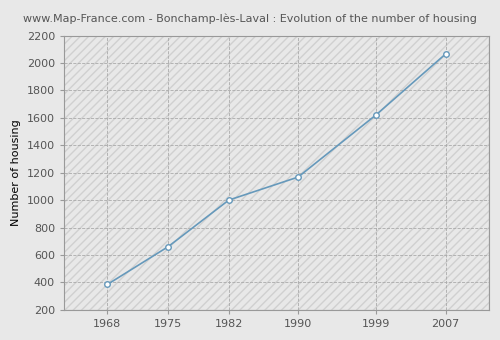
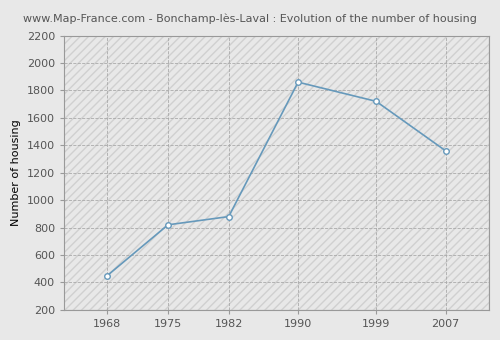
1968: 380 -> 450
1975: 660 -> 820
1982: 1000 -> 880
1990: 1170 -> 1860
1999: 1620 -> 1720
2007: 2060 -> 1360
